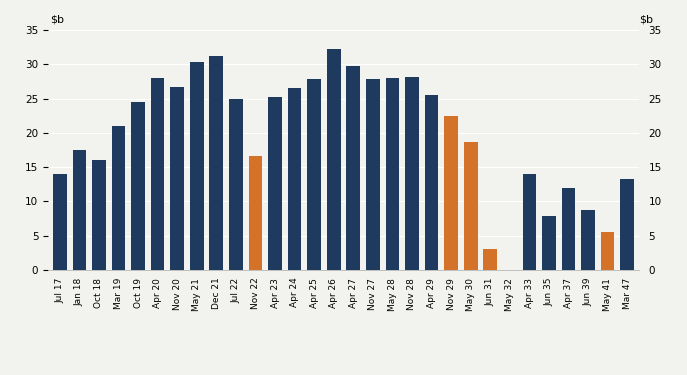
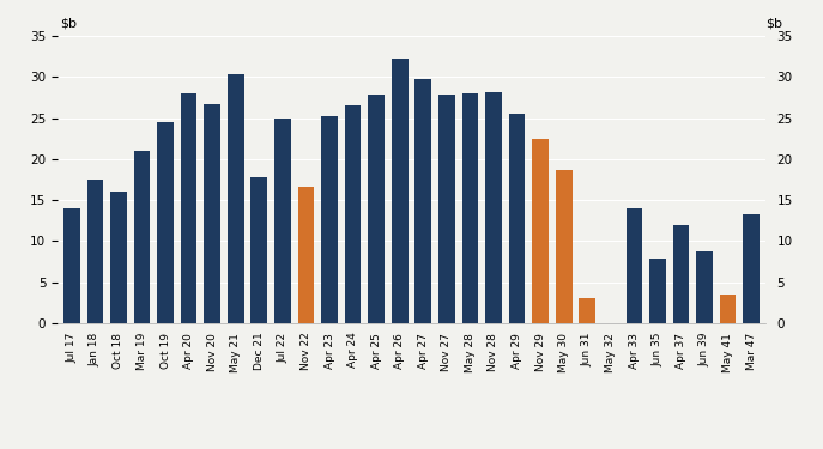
Dec 21: 31.2 -> 17.8
May 41: 5.6 -> 3.5
